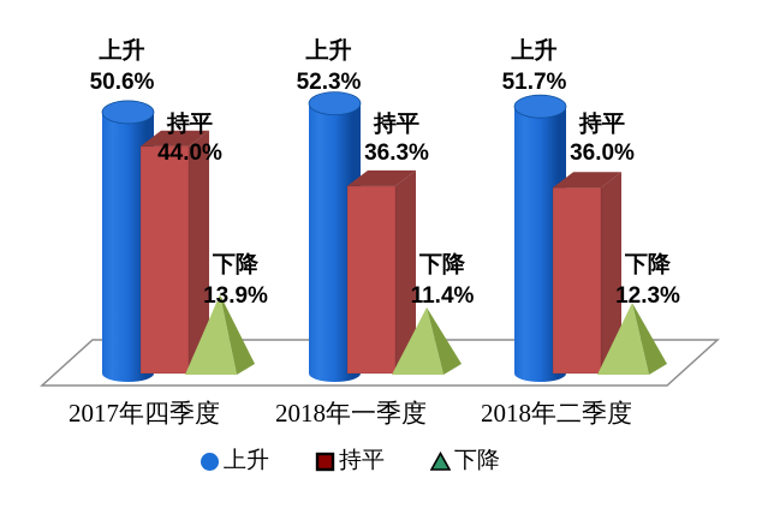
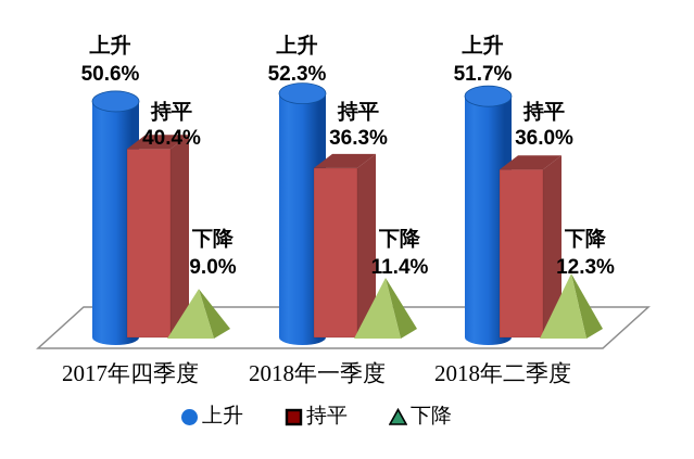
持平/2017年四季度: 44.0% -> 40.4%
下降/2017年四季度: 13.9% -> 9.0%
